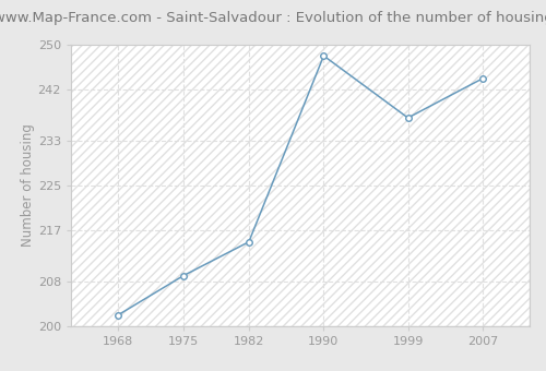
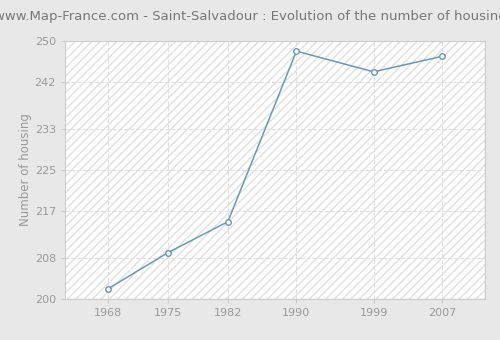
1999: 237 -> 244
2007: 244 -> 247
